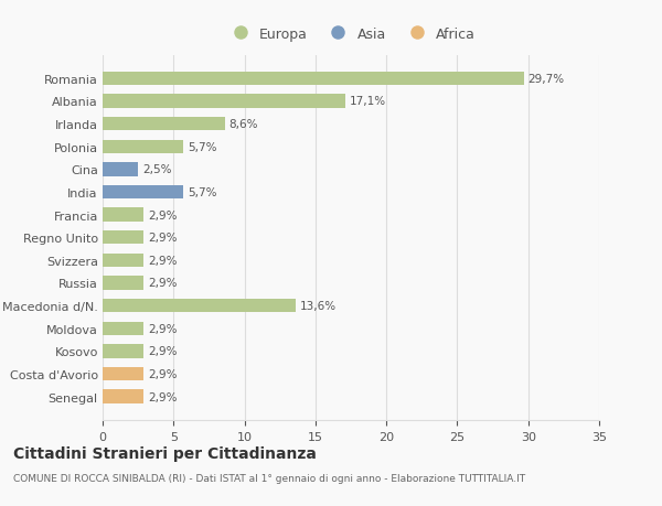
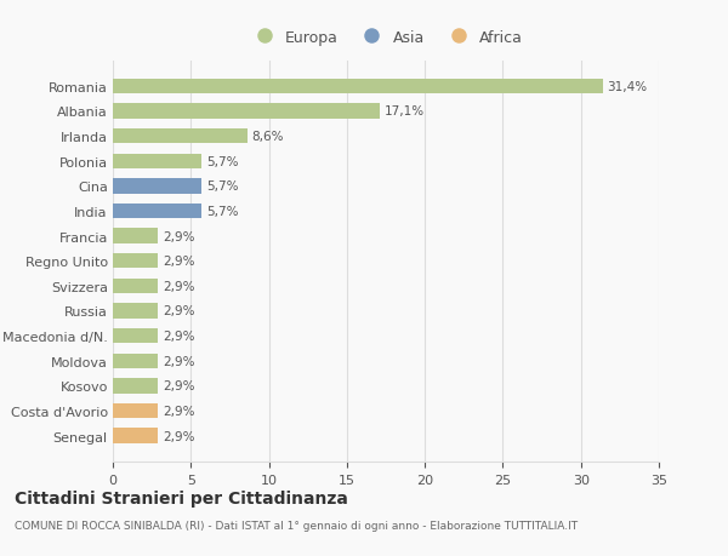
Romania: 29,7% -> 31,4%
Cina: 2,5% -> 5,7%
Macedonia d/N.: 13,6% -> 2,9%
